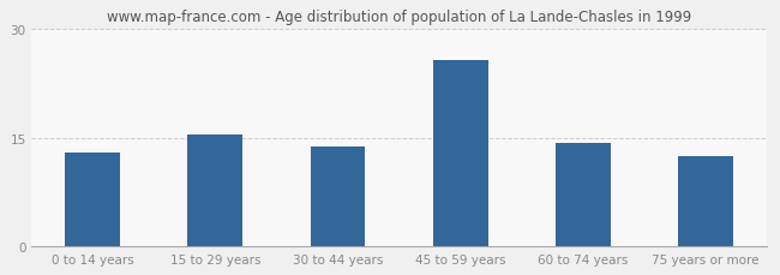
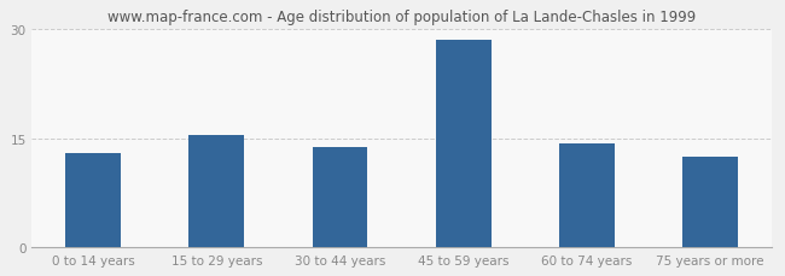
45 to 59 years: 25.8 -> 28.5
